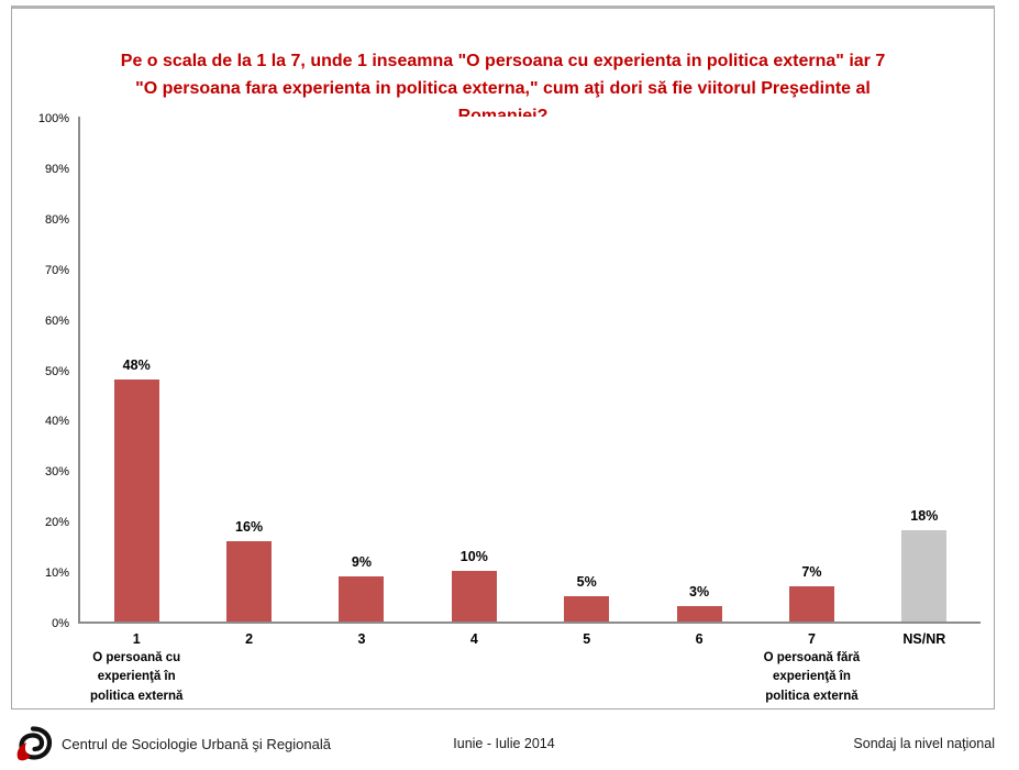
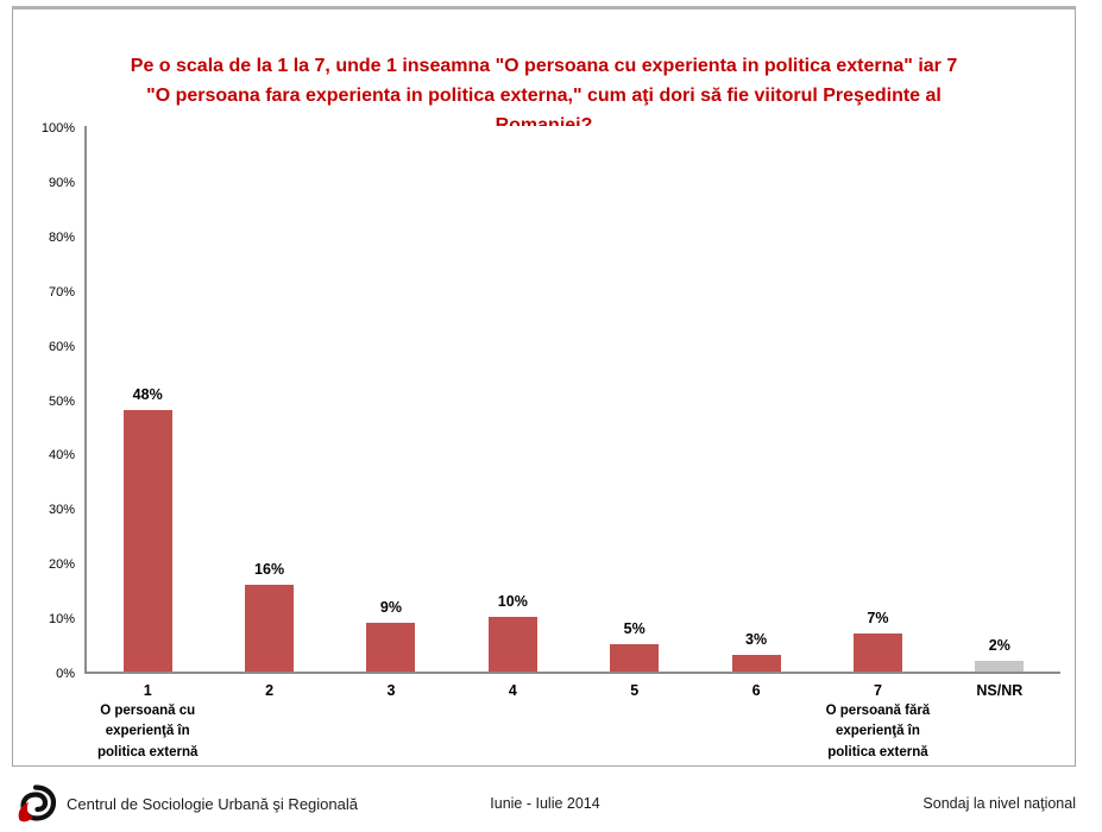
NS/NR: 18% -> 2%
